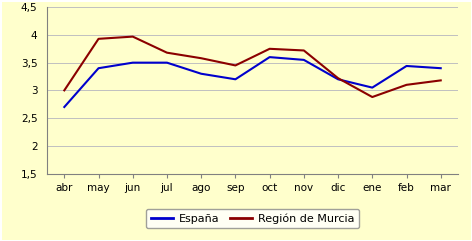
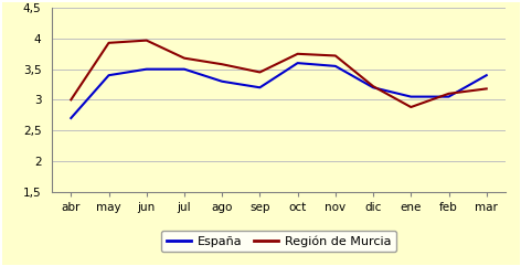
España/feb: 3,44 -> 3,05
